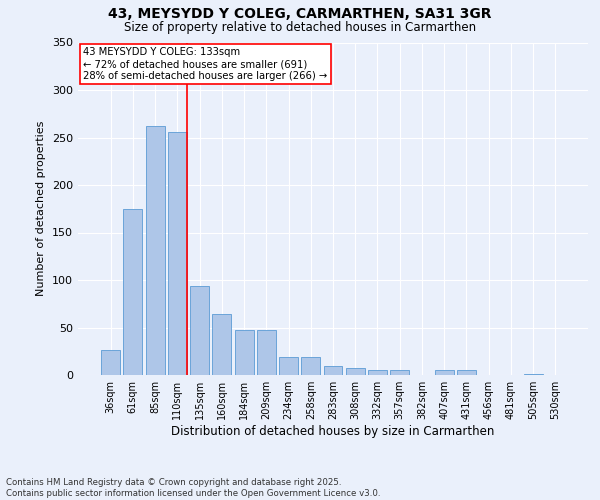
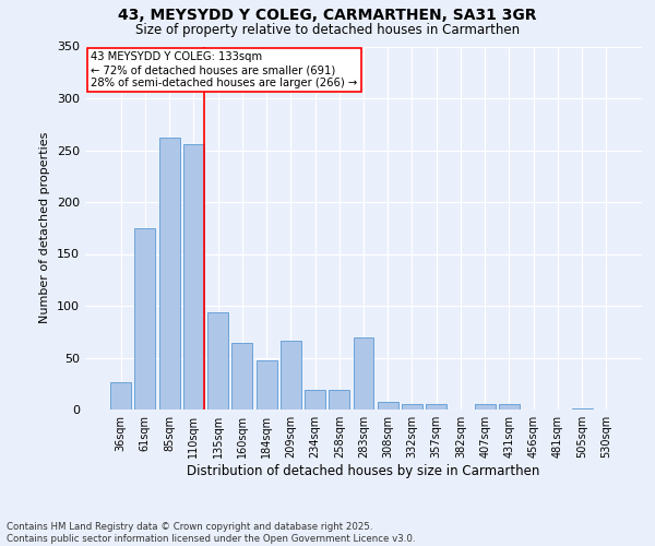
209sqm: 47 -> 66
283sqm: 9 -> 70
